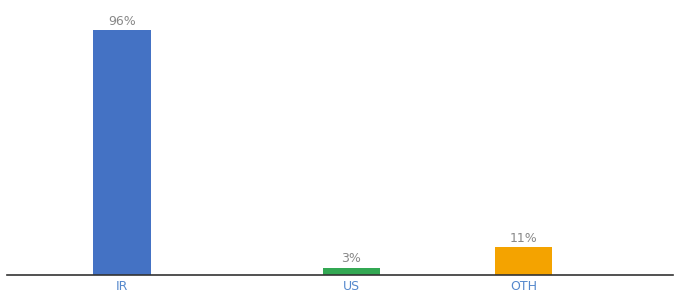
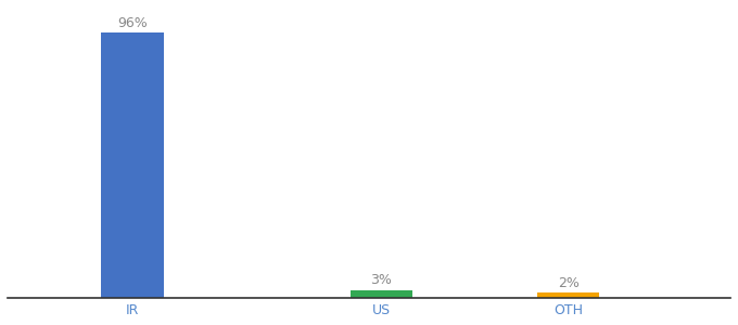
OTH: 11% -> 2%
